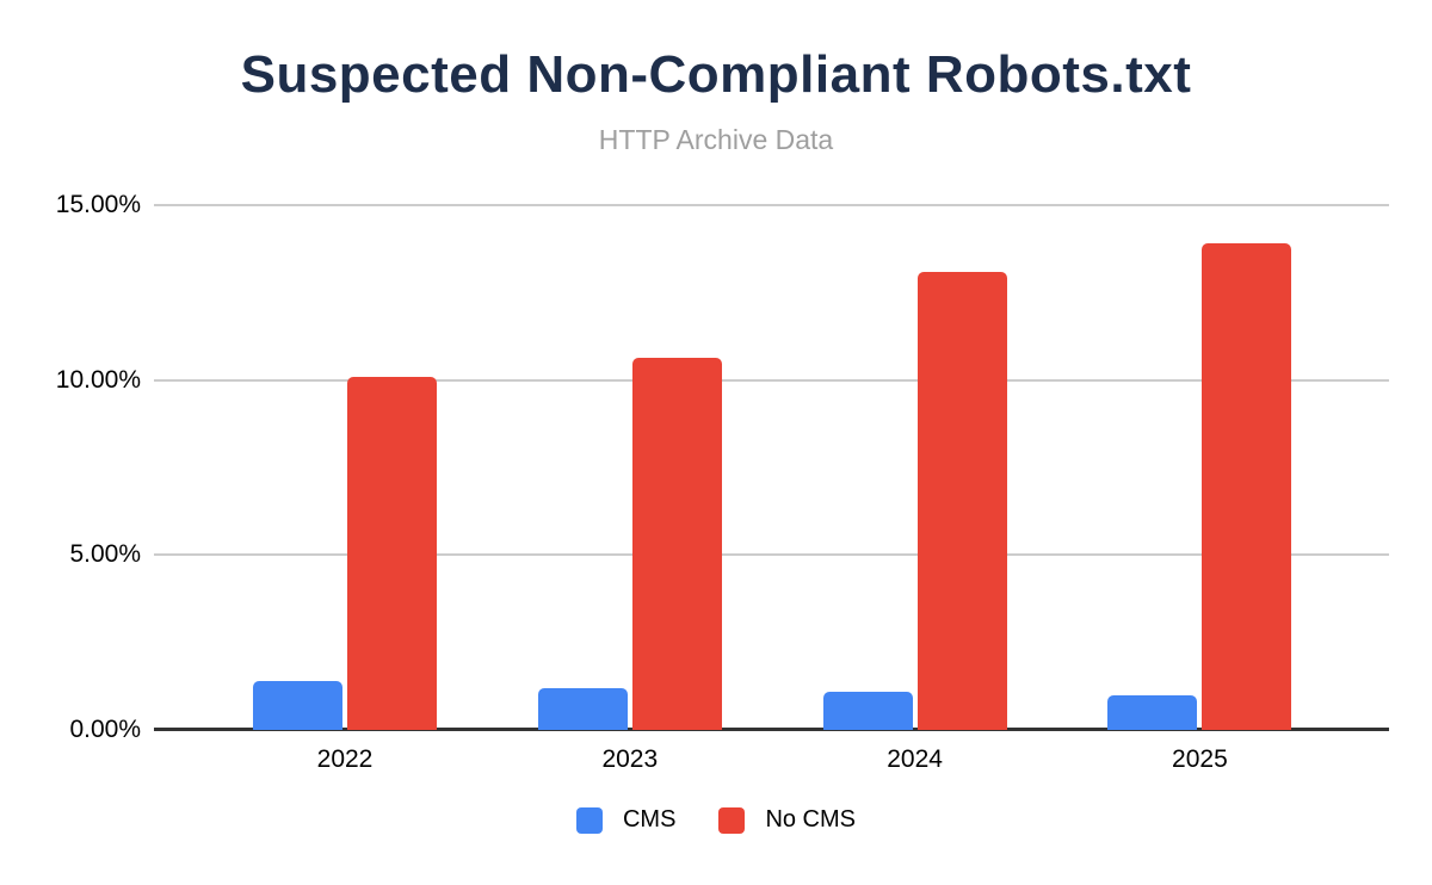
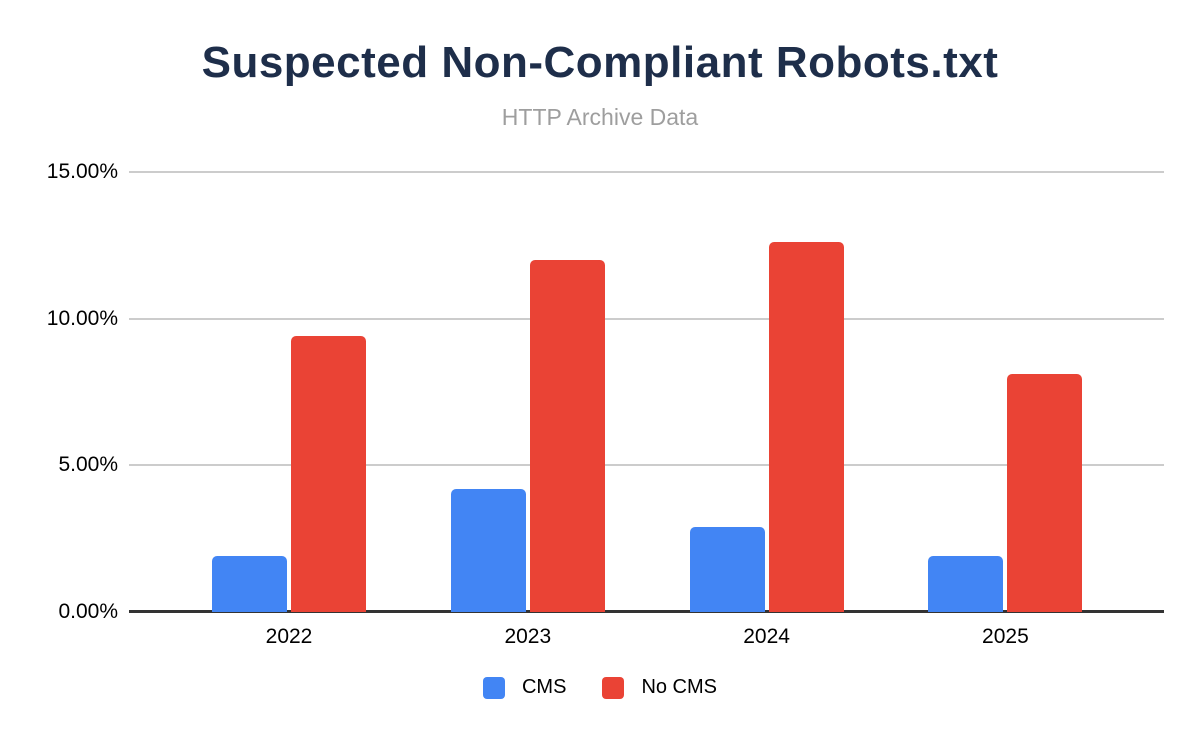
CMS/2022: 1.4% -> 1.9%
No CMS/2022: 10.1% -> 9.4%
CMS/2023: 1.2% -> 4.2%
No CMS/2023: 10.7% -> 12.0%
CMS/2024: 1.1% -> 2.9%
No CMS/2024: 13.1% -> 12.6%
CMS/2025: 1.0% -> 1.9%
No CMS/2025: 13.9% -> 8.1%
